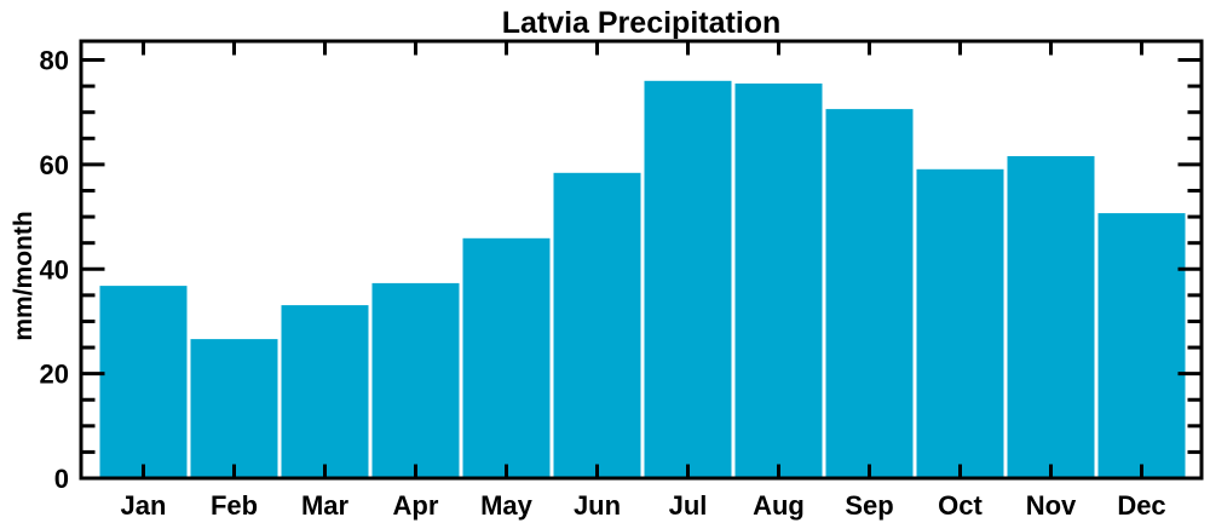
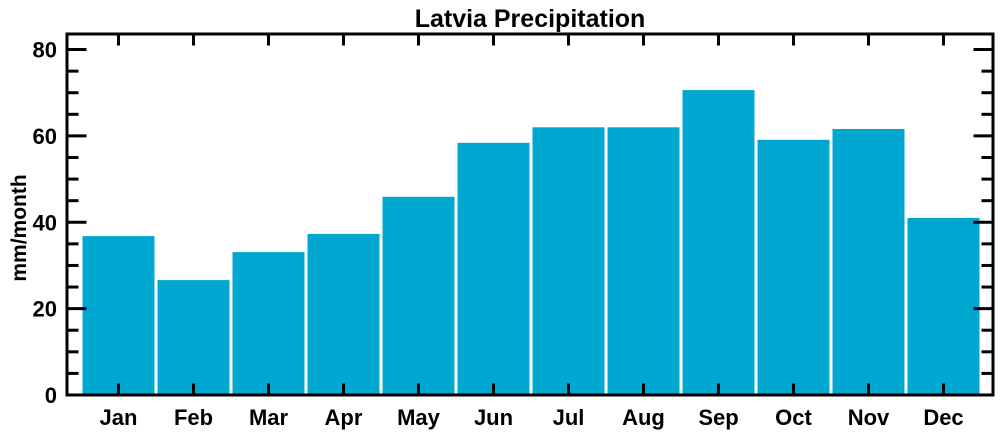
Jul: 76 -> 62
Aug: 76 -> 62
Dec: 51 -> 41
